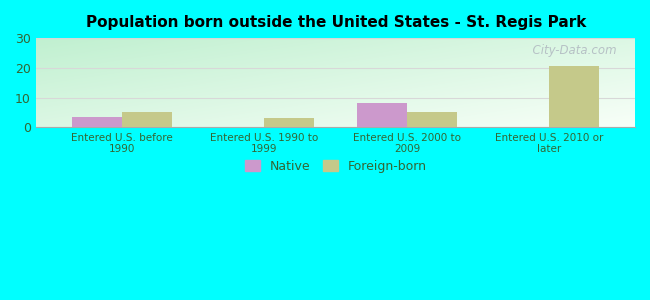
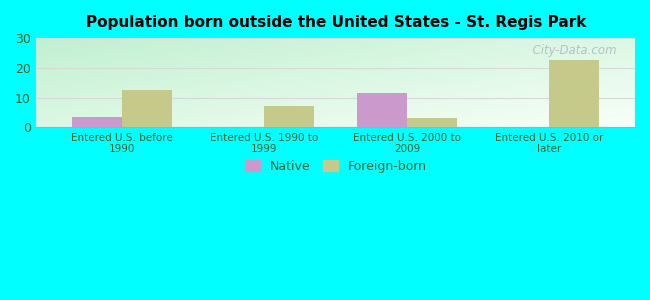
Foreign-born/Entered U.S. before 1990: 5.0 -> 12.5
Foreign-born/Entered U.S. 1990 to 1999: 3.0 -> 7.0
Native/Entered U.S. 2000 to 2009: 8.0 -> 11.5
Foreign-born/Entered U.S. 2000 to 2009: 5.0 -> 3.0
Foreign-born/Entered U.S. 2010 or later: 20.5 -> 22.5
